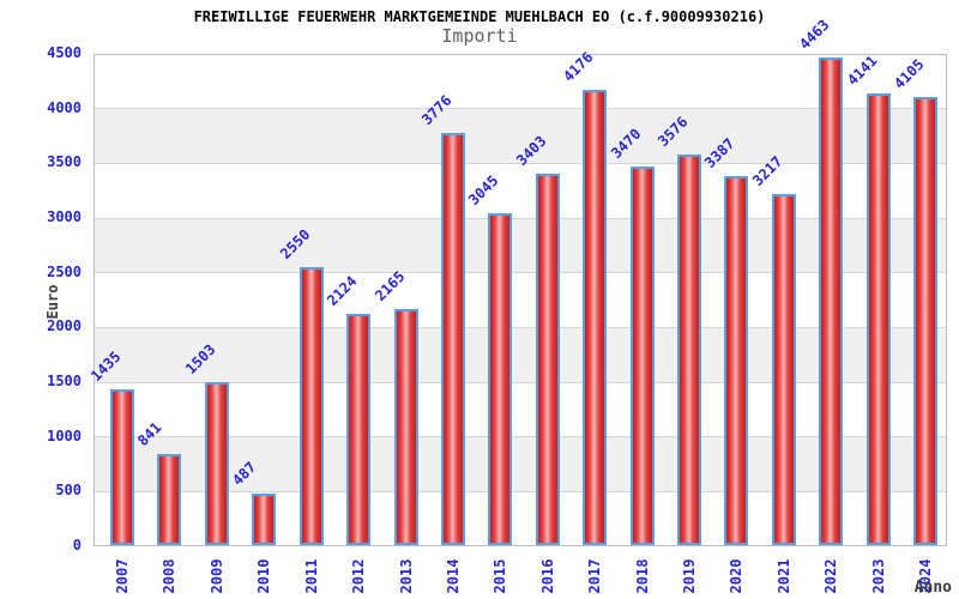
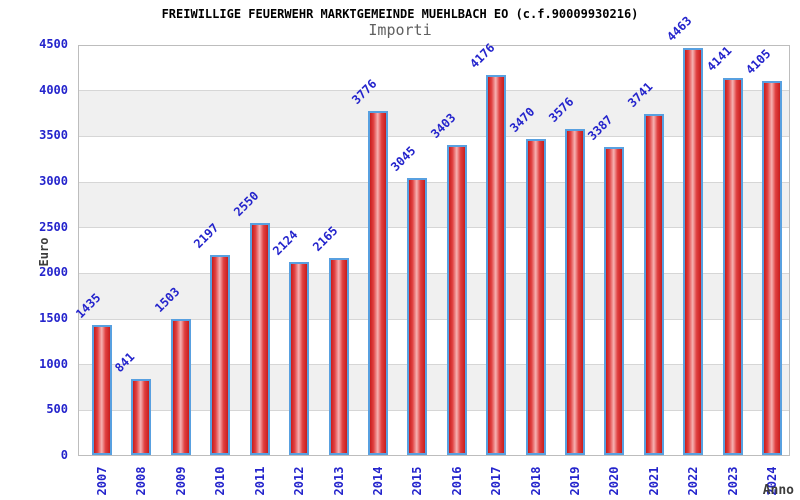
2010: 487 -> 2197
2021: 3217 -> 3741
